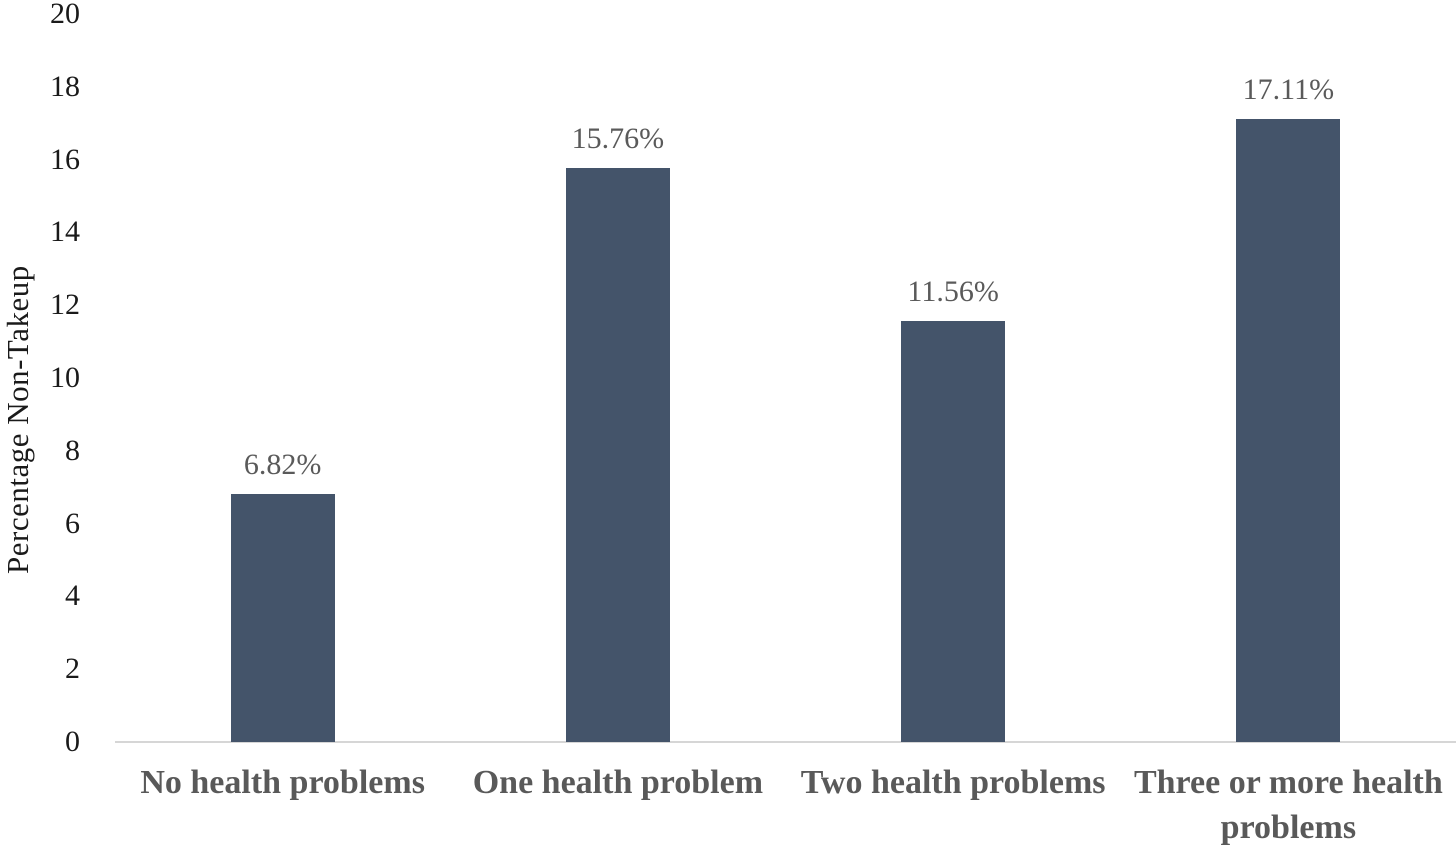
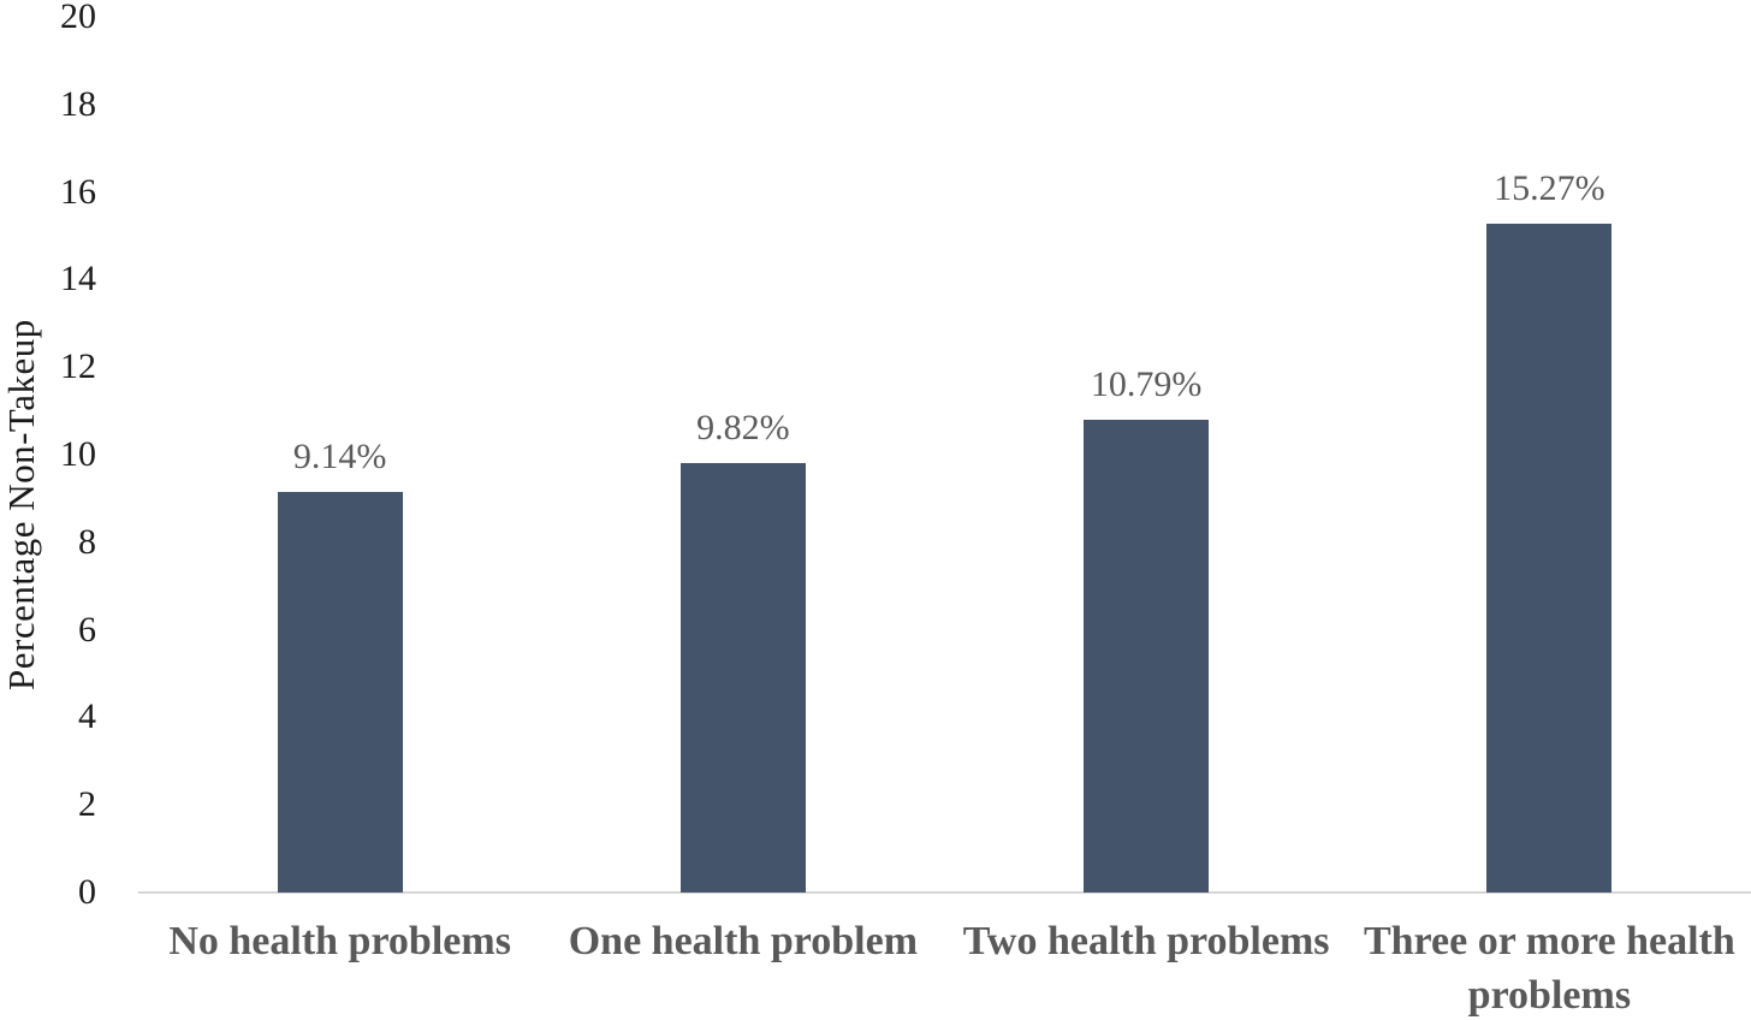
No health problems: 6.82% -> 9.14%
One health problem: 15.76% -> 9.82%
Two health problems: 11.56% -> 10.79%
Three or more health problems: 17.11% -> 15.27%
